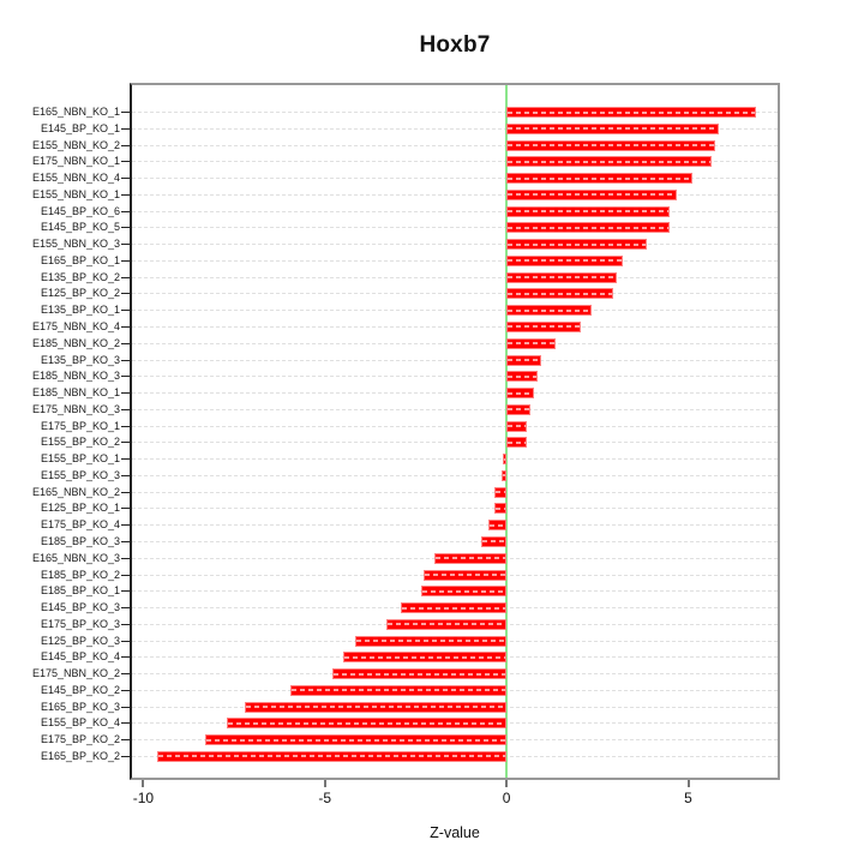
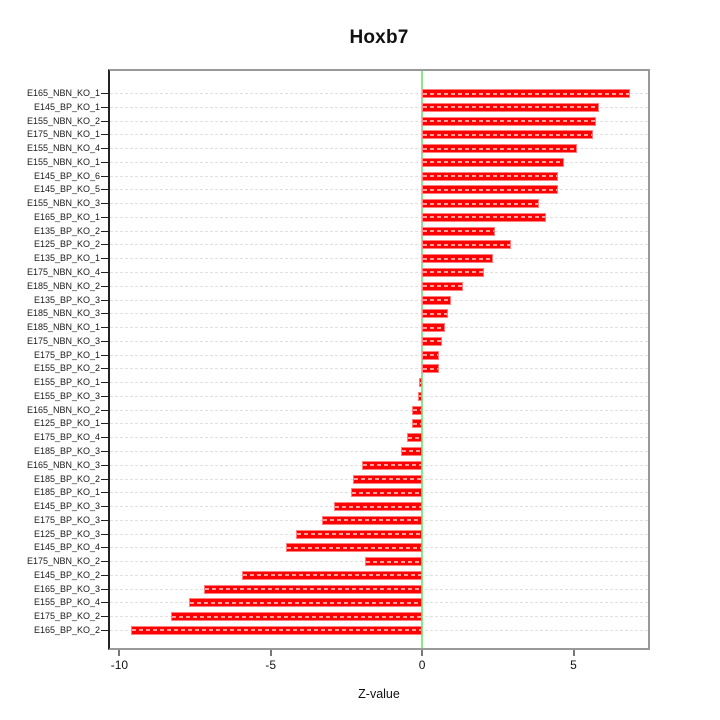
E165_BP_KO_1: 3.2 -> 4.1
E135_BP_KO_2: 3.0 -> 2.4
E175_NBN_KO_2: -4.8 -> -1.9
